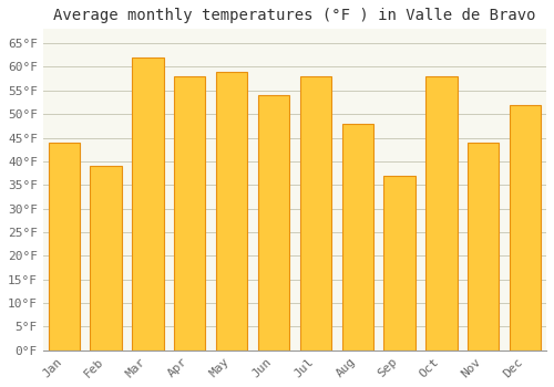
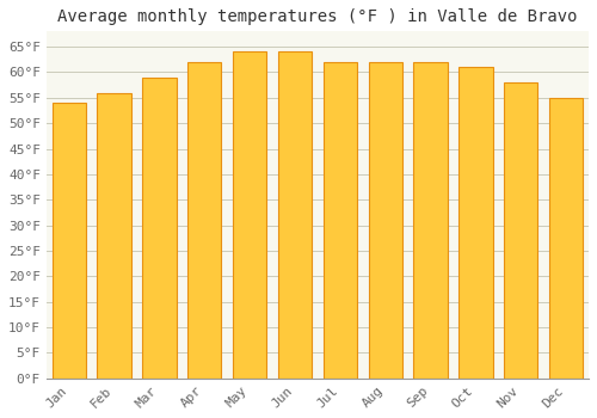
Jan: 44°F -> 54°F
Feb: 39°F -> 56°F
Mar: 62°F -> 59°F
Apr: 58°F -> 62°F
May: 59°F -> 64°F
Jun: 54°F -> 64°F
Jul: 58°F -> 62°F
Aug: 48°F -> 62°F
Sep: 37°F -> 62°F
Oct: 58°F -> 61°F
Nov: 44°F -> 58°F
Dec: 52°F -> 55°F
